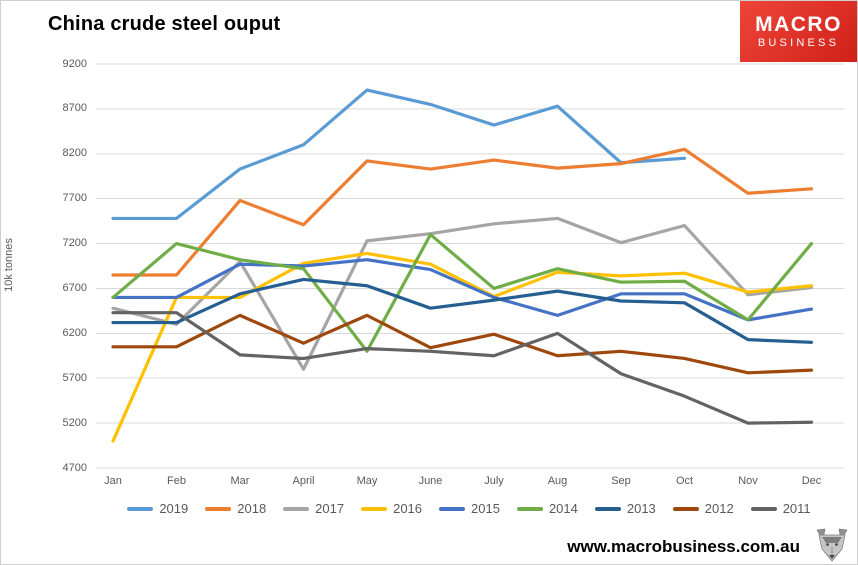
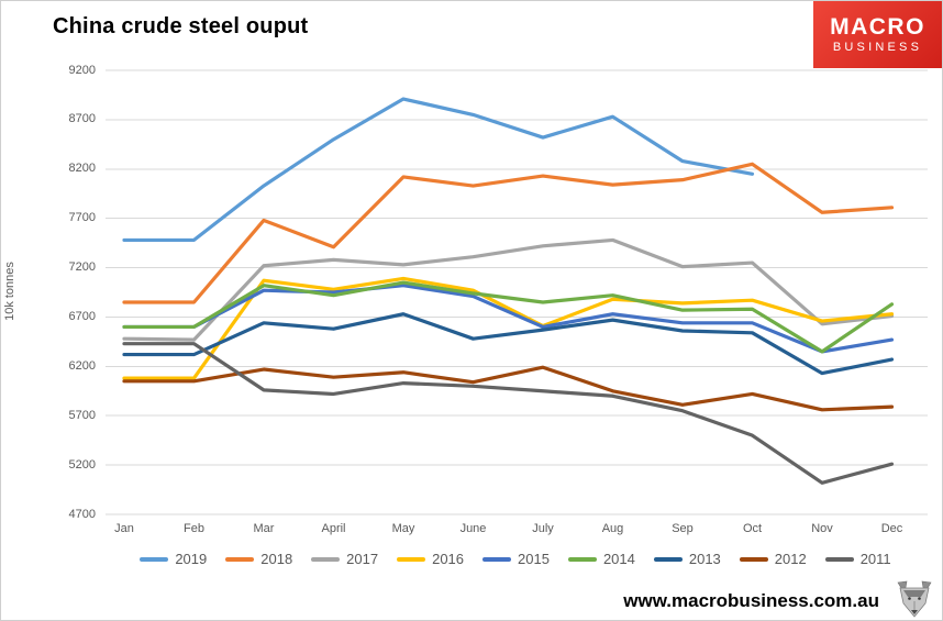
2016/Jan: 5000 -> 6100
2017/Feb: 6300 -> 6500
2016/Feb: 6600 -> 6100
2014/Feb: 7200 -> 6600
2017/Mar: 7000 -> 7200
2016/Mar: 6600 -> 7100
2012/Mar: 6400 -> 6200
2019/April: 8300 -> 8500
2017/April: 5800 -> 7300
2013/April: 6800 -> 6600
2014/May: 6000 -> 7000
2012/May: 6400 -> 6100
2014/June: 7300 -> 6900
2014/July: 6700 -> 6800
2015/Aug: 6400 -> 6700
2011/Aug: 6200 -> 5900
2019/Sep: 8100 -> 8300
2012/Sep: 6000 -> 5800
2017/Oct: 7400 -> 7200
2011/Nov: 5200 -> 5000
2014/Dec: 7200 -> 6800
2013/Dec: 6100 -> 6300
